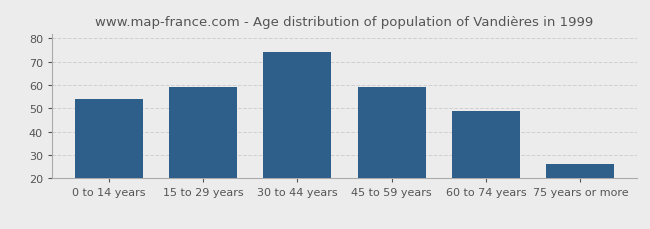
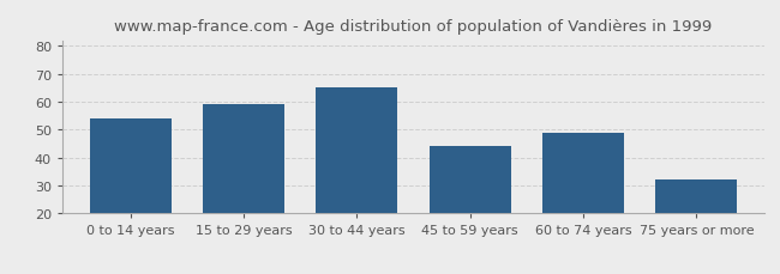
30 to 44 years: 74 -> 65
45 to 59 years: 59 -> 44
75 years or more: 26 -> 32
